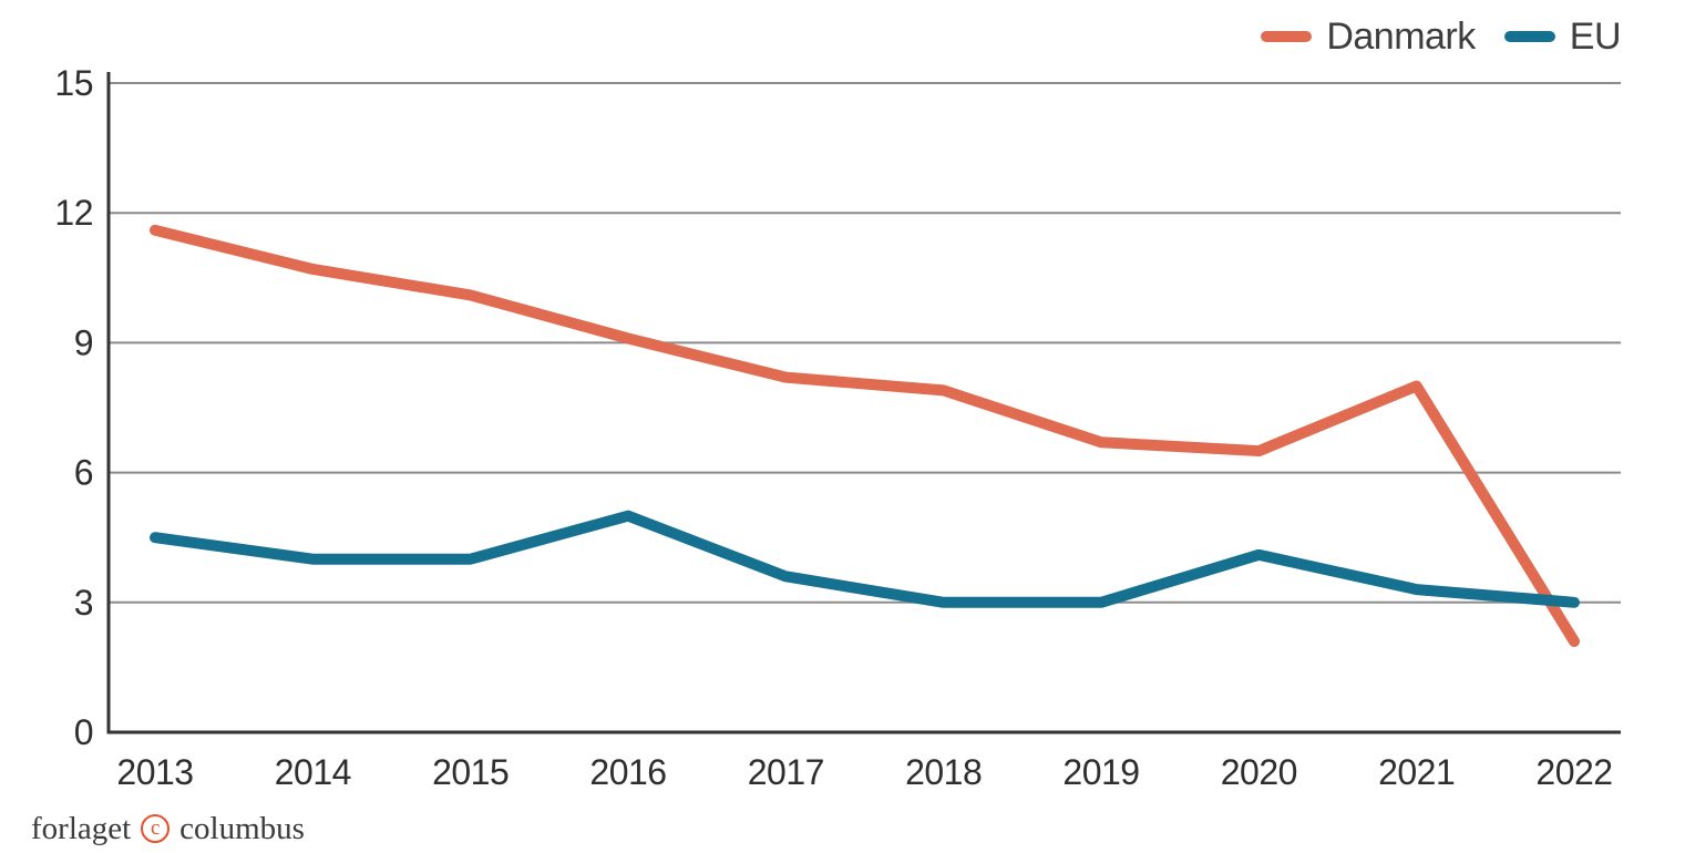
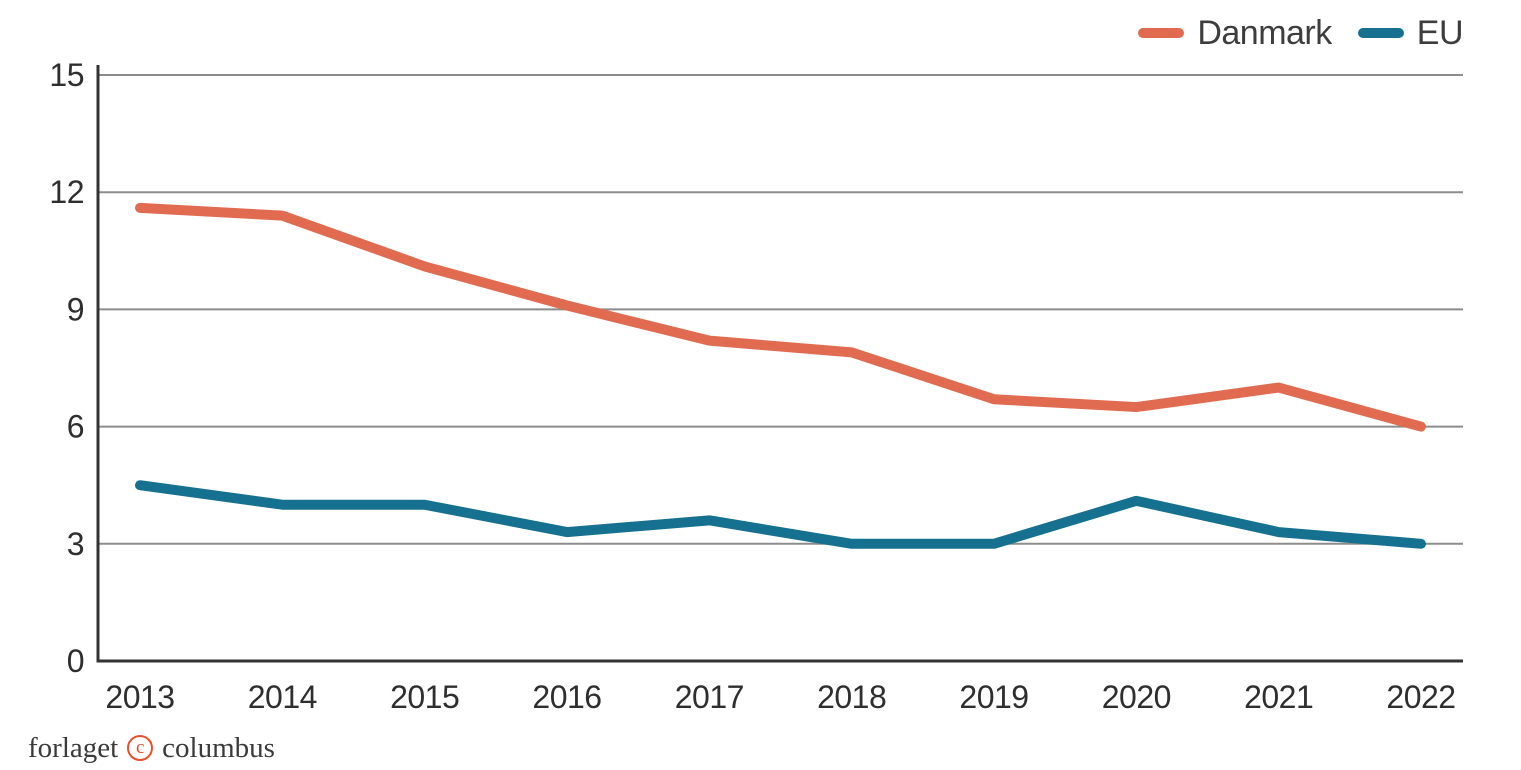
Danmark/2014: 10.7 -> 11.4
EU/2016: 5.0 -> 3.3
Danmark/2021: 8.0 -> 7.0
Danmark/2022: 2.1 -> 6.0
